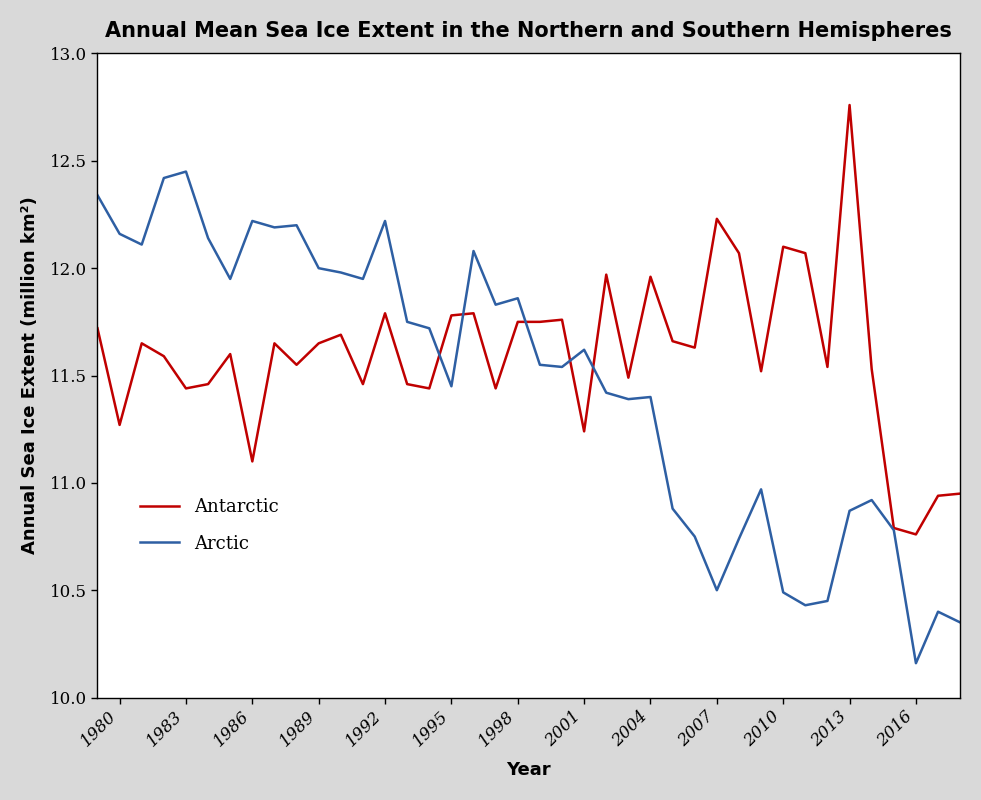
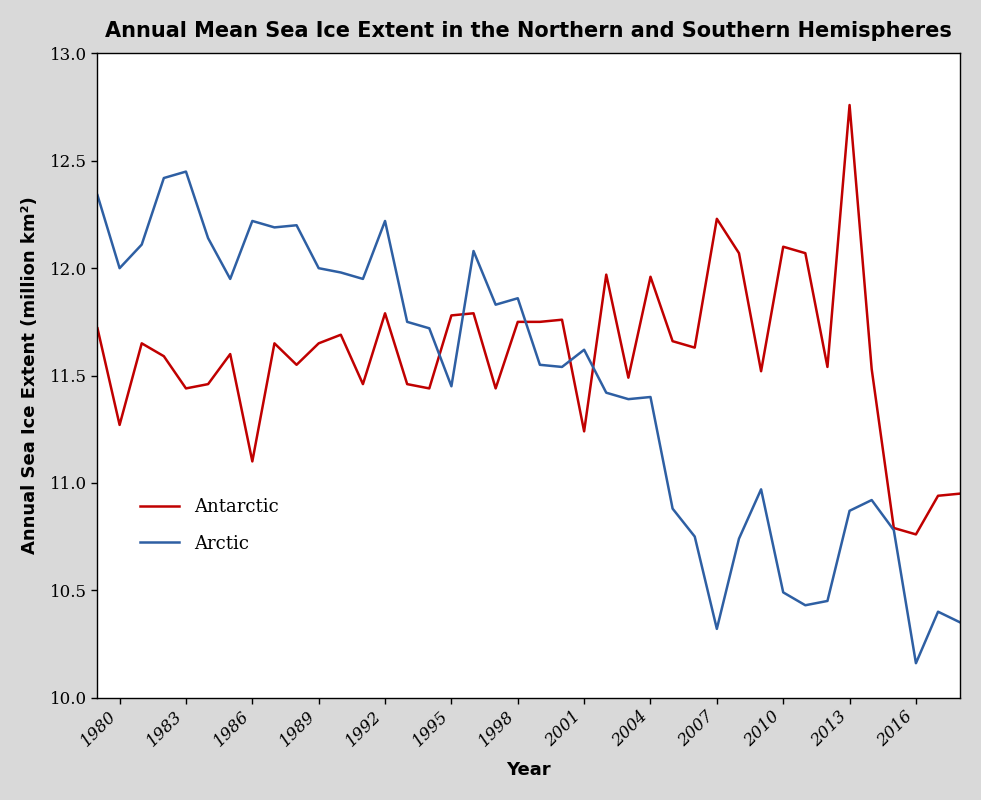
Arctic/1980: 12.16 -> 12.00
Arctic/2007: 10.50 -> 10.32
